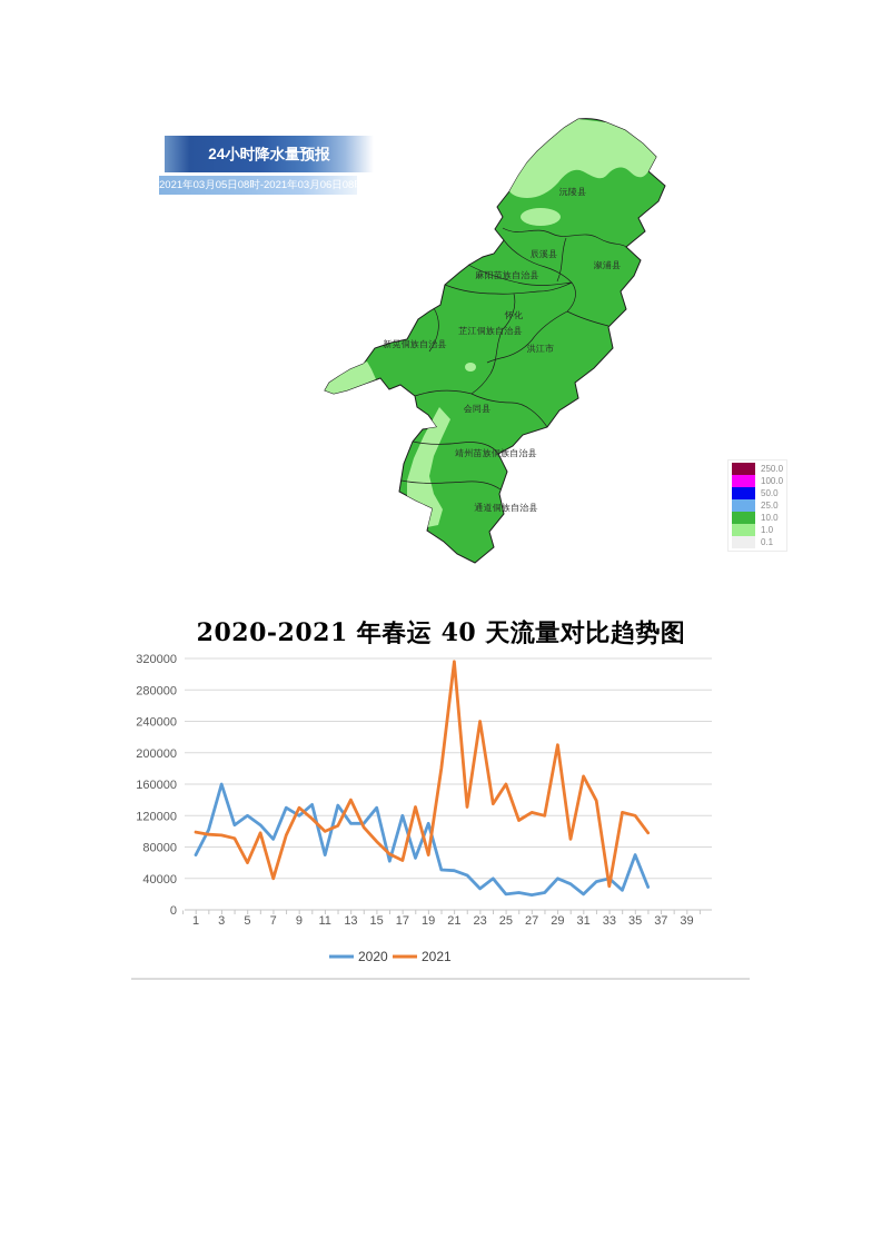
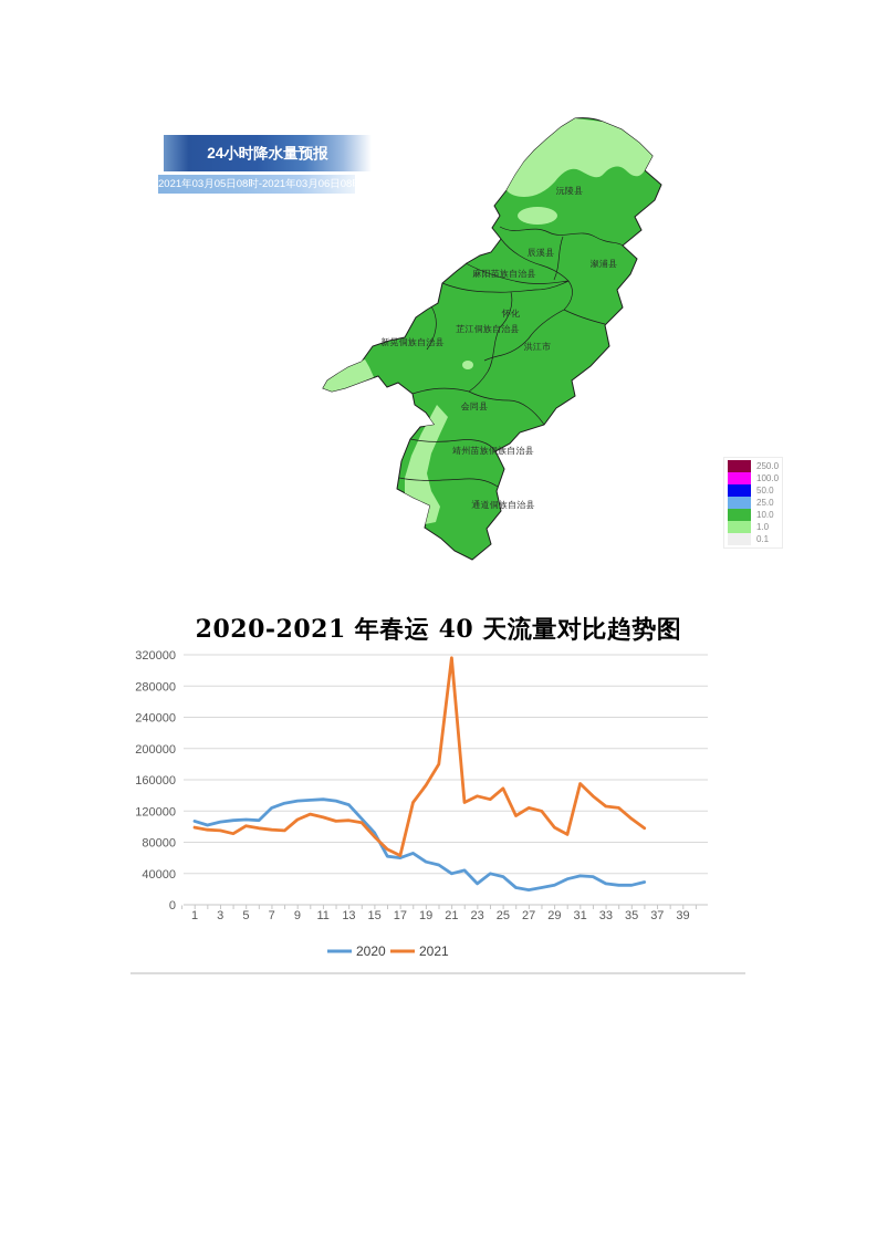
2020/1: 70000 -> 110000
2020/3: 160000 -> 110000
2020/5: 120000 -> 110000
2021/5: 60000 -> 100000
2020/7: 90000 -> 120000
2021/7: 40000 -> 100000
2020/9: 120000 -> 130000
2021/9: 130000 -> 110000
2020/11: 70000 -> 140000
2021/11: 100000 -> 110000
2020/13: 110000 -> 130000
2021/13: 140000 -> 110000
2020/15: 130000 -> 90000
2020/17: 120000 -> 60000
2020/19: 110000 -> 60000
2021/19: 70000 -> 150000
2020/21: 50000 -> 40000
2021/23: 240000 -> 140000
2020/25: 20000 -> 40000
2021/25: 160000 -> 150000
2020/29: 40000 -> 20000
2021/29: 210000 -> 100000
2020/31: 20000 -> 40000
2021/31: 170000 -> 160000
2020/33: 40000 -> 30000
2021/33: 30000 -> 130000
2020/35: 70000 -> 20000
2021/35: 120000 -> 110000
